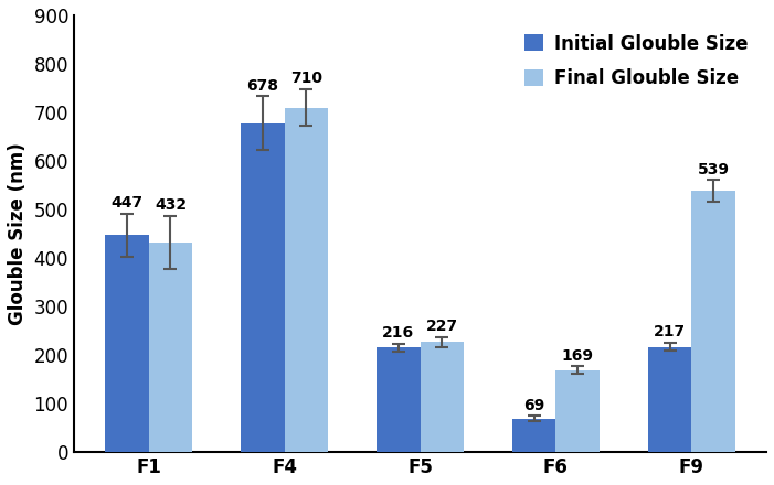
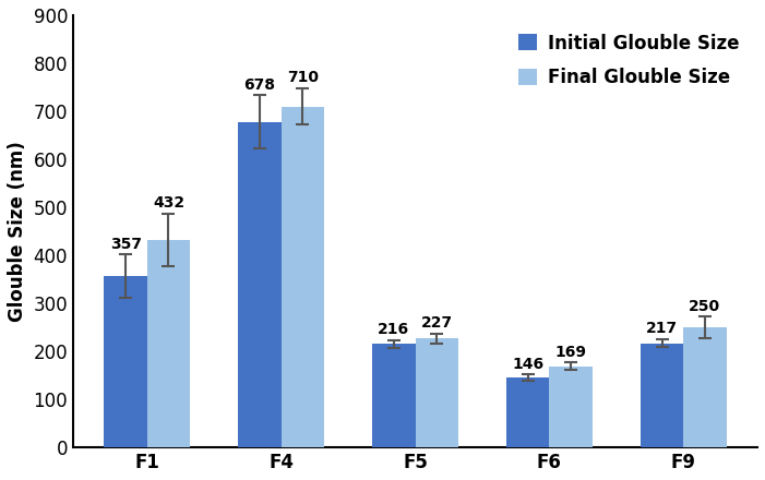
Initial Glouble Size/F1: 447 -> 357
Initial Glouble Size/F6: 69 -> 146
Final Glouble Size/F9: 539 -> 250
